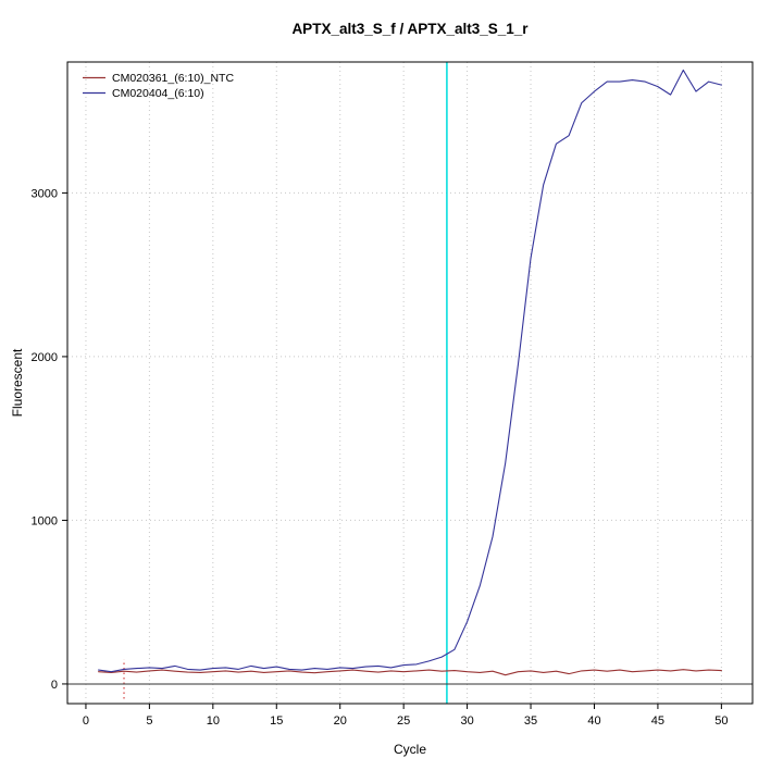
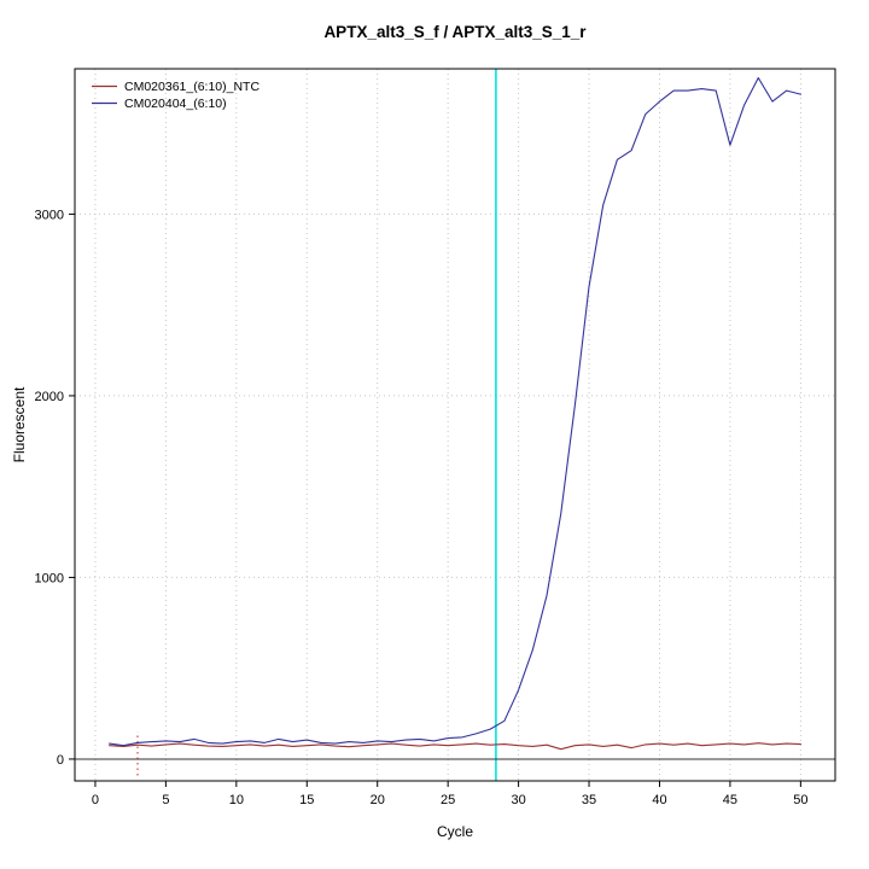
CM020404_(6:10)/45: 3650 -> 3380
